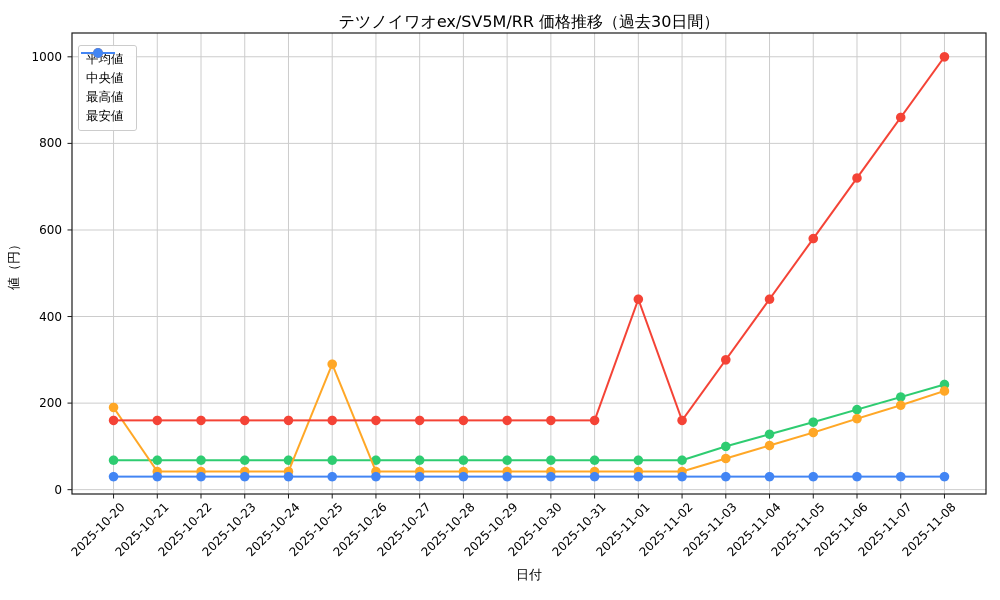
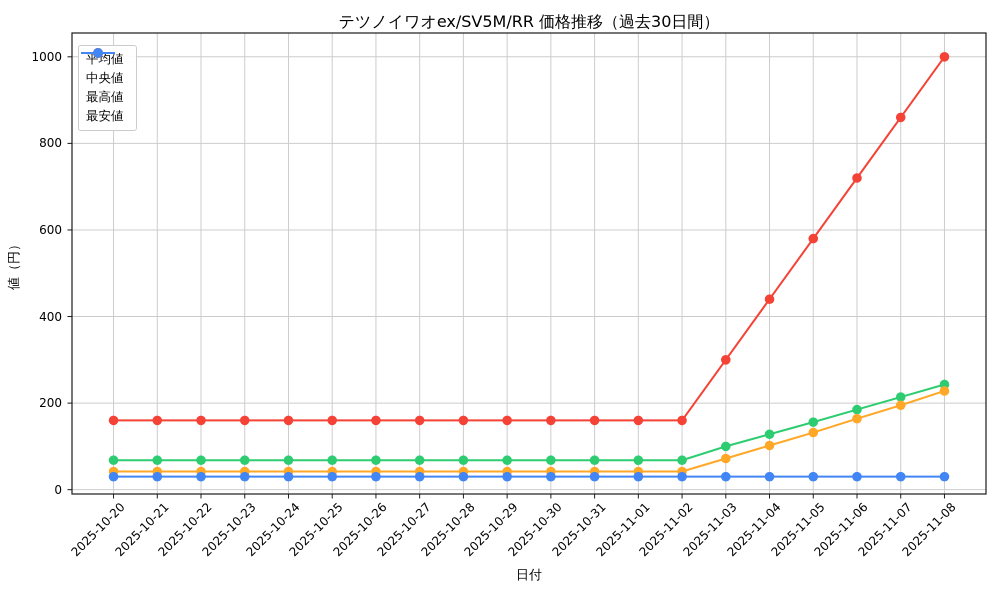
中央値/2025-10-20: 190 -> 40
中央値/2025-10-25: 290 -> 40
最高値/2025-11-01: 440 -> 160
